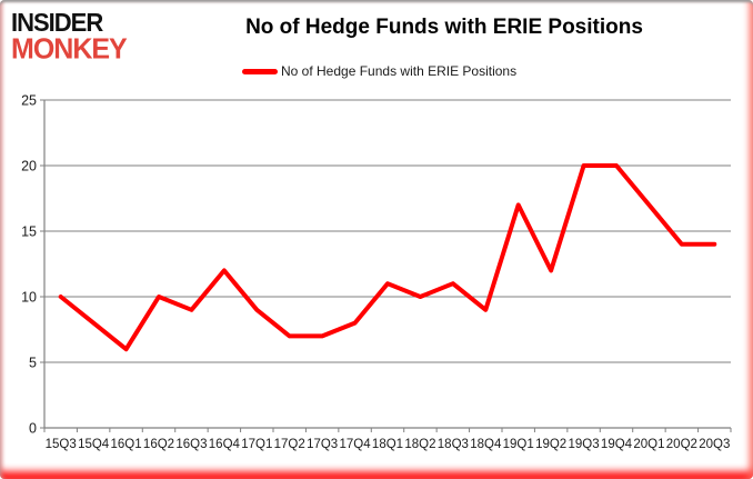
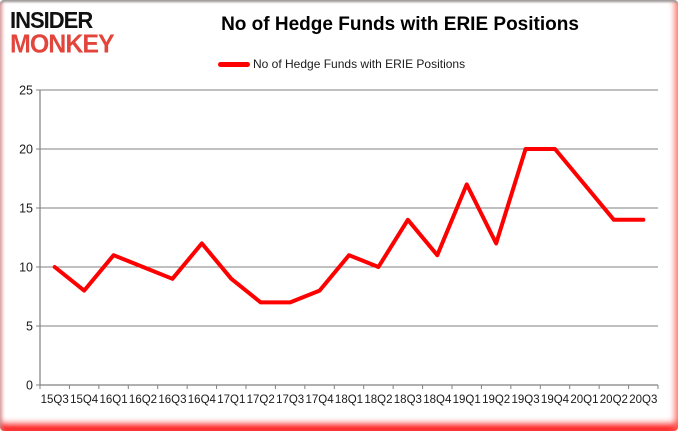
16Q1: 6 -> 11
18Q3: 11 -> 14
18Q4: 9 -> 11
